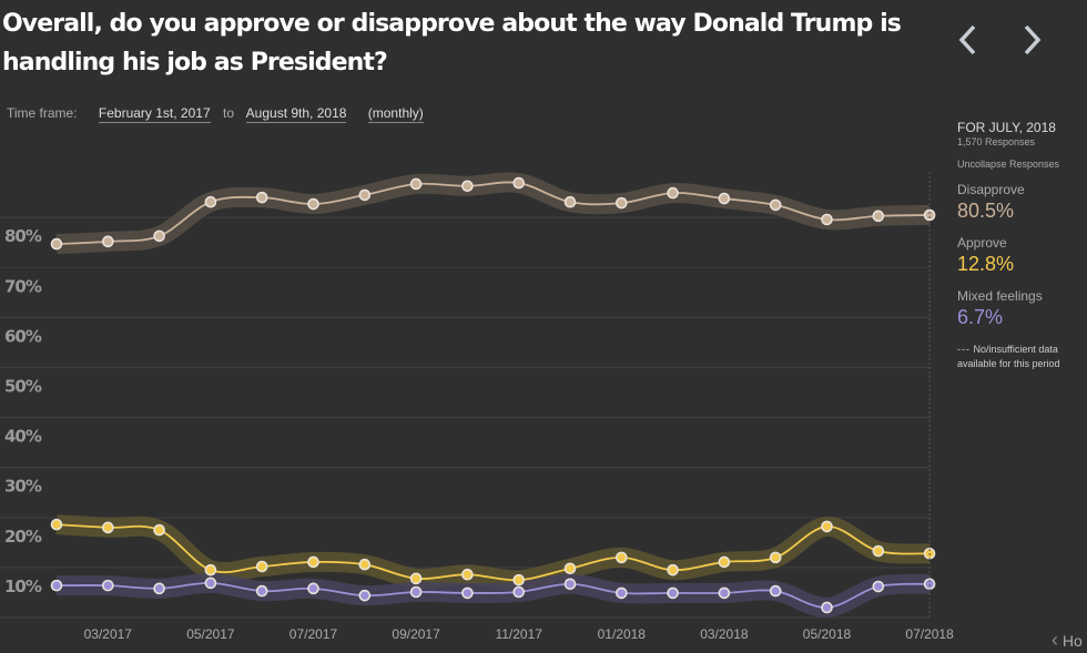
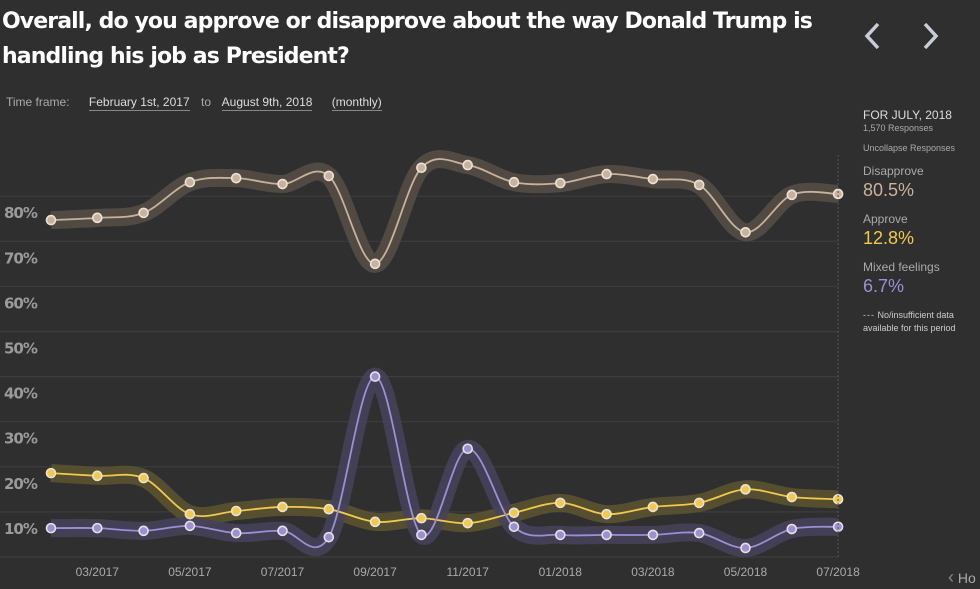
Disapprove/09/2017: 87% -> 65%
Mixed feelings/09/2017: 5% -> 40%
Mixed feelings/11/2017: 5% -> 24%
Disapprove/05/2018: 80% -> 72%
Approve/05/2018: 18% -> 15%
